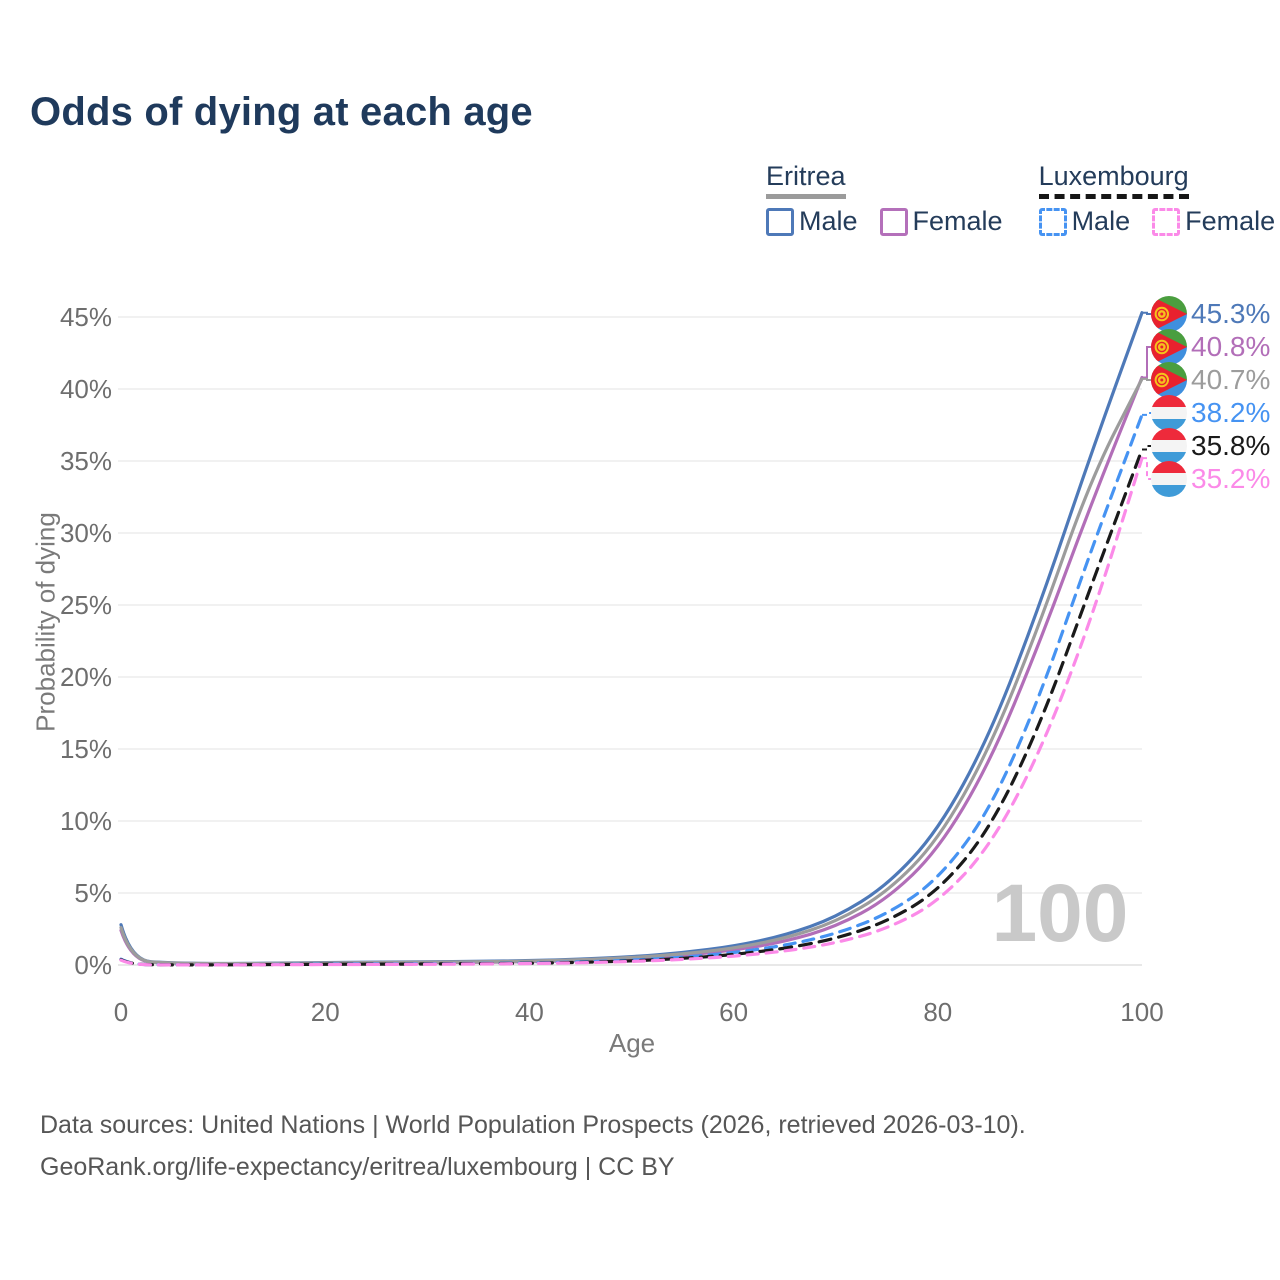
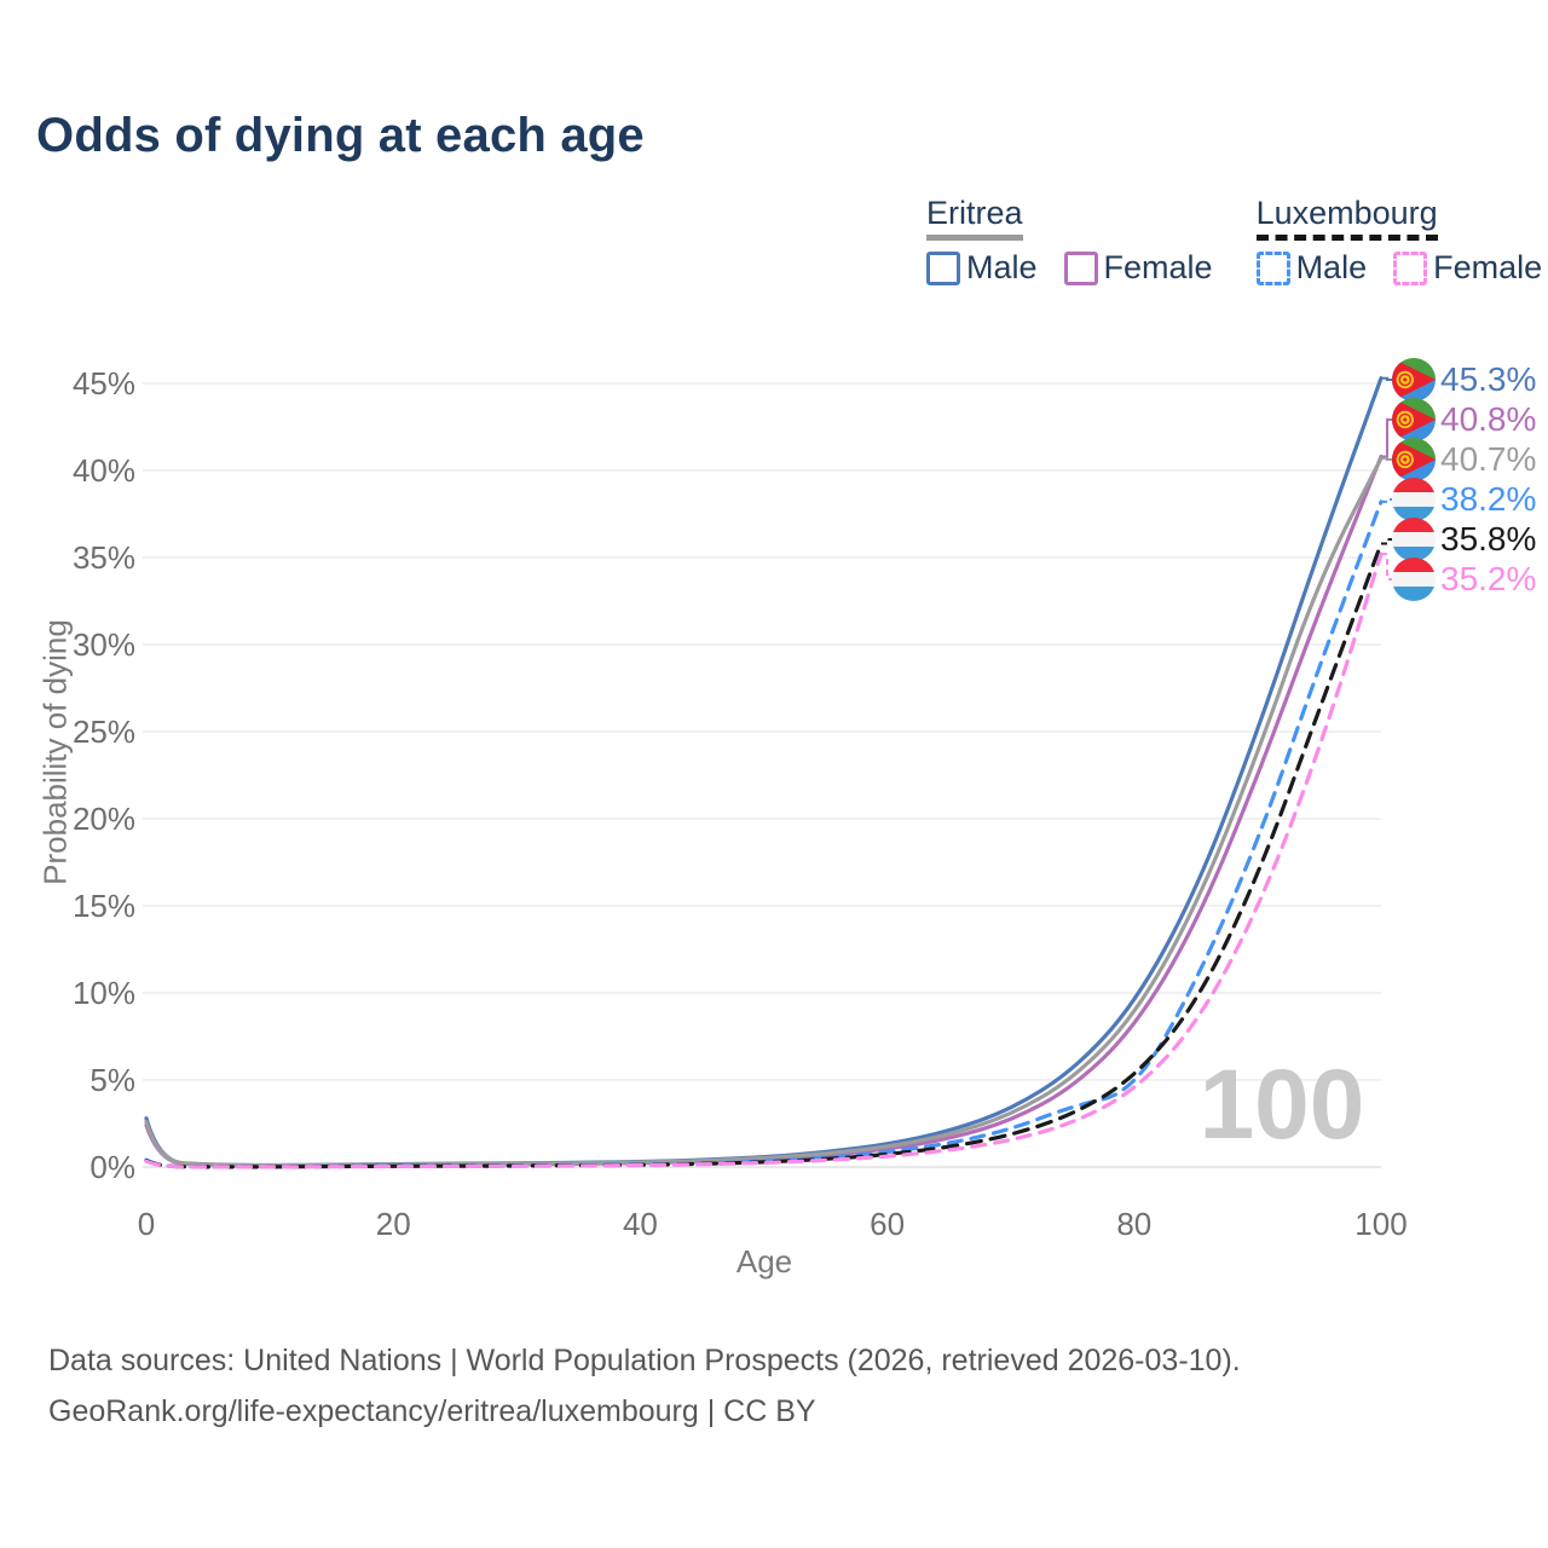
Luxembourg Male/80: 5.9% -> 4.3%
